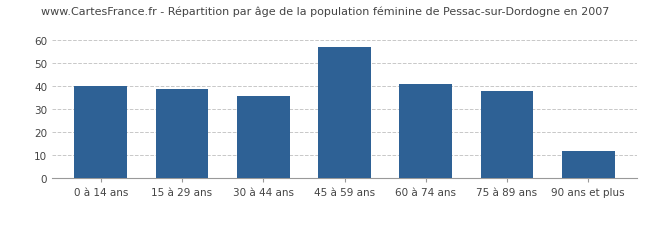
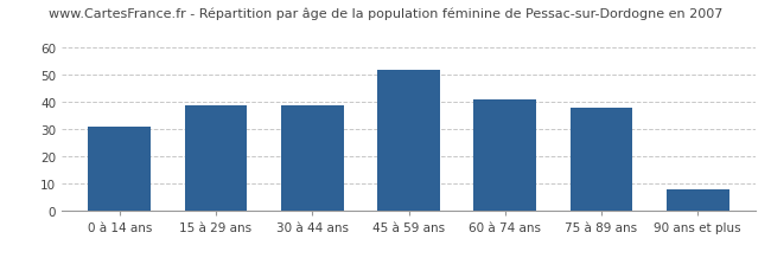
0 à 14 ans: 40 -> 31
30 à 44 ans: 36 -> 39
45 à 59 ans: 57 -> 52
90 ans et plus: 12 -> 8
